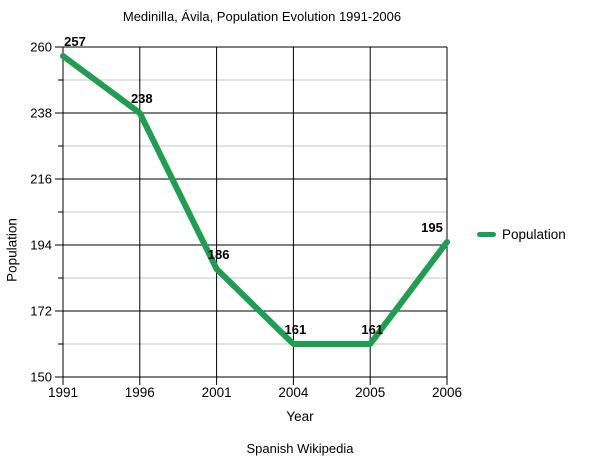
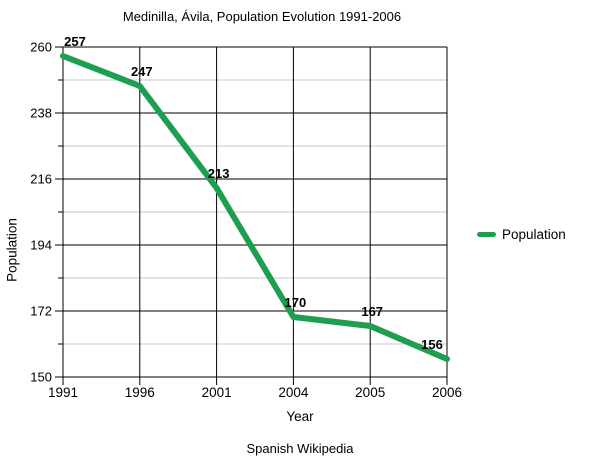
1996: 238 -> 247
2001: 186 -> 213
2004: 161 -> 170
2005: 161 -> 167
2006: 195 -> 156
